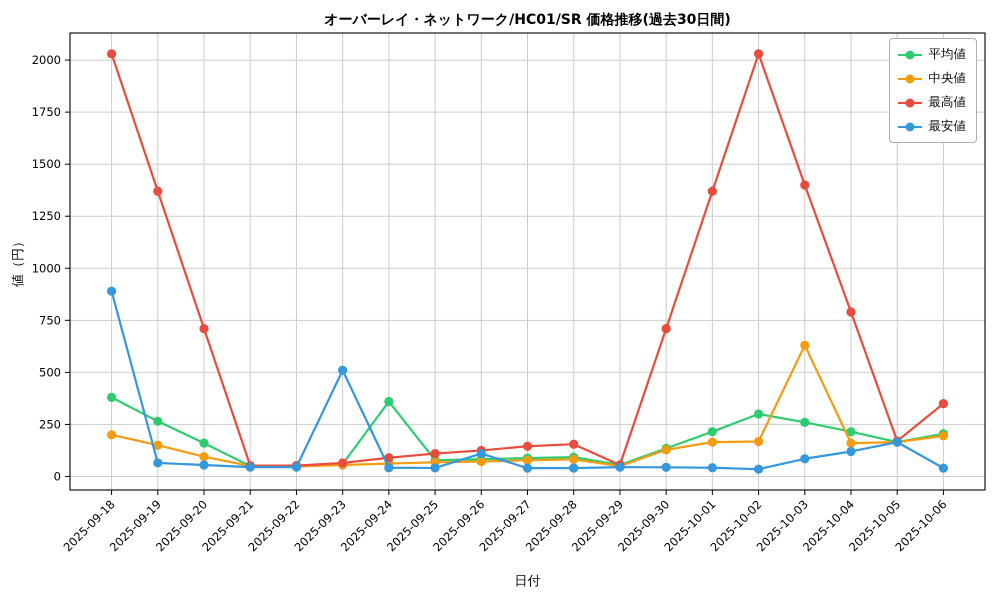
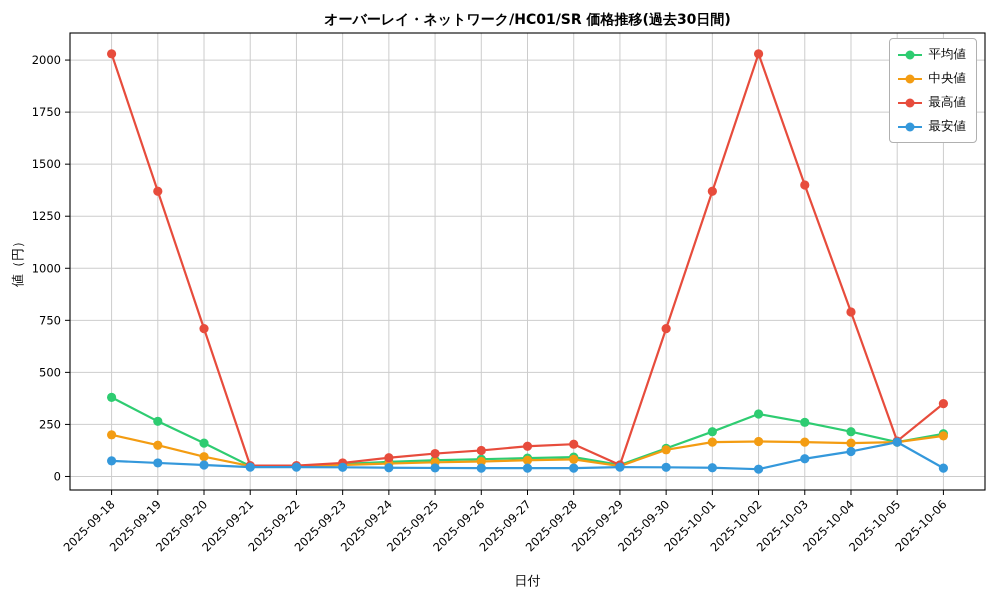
最安値/2025-09-18: 890 -> 80
最安値/2025-09-23: 510 -> 40
平均値/2025-09-24: 360 -> 70
最安値/2025-09-26: 110 -> 40
中央値/2025-10-03: 630 -> 160
